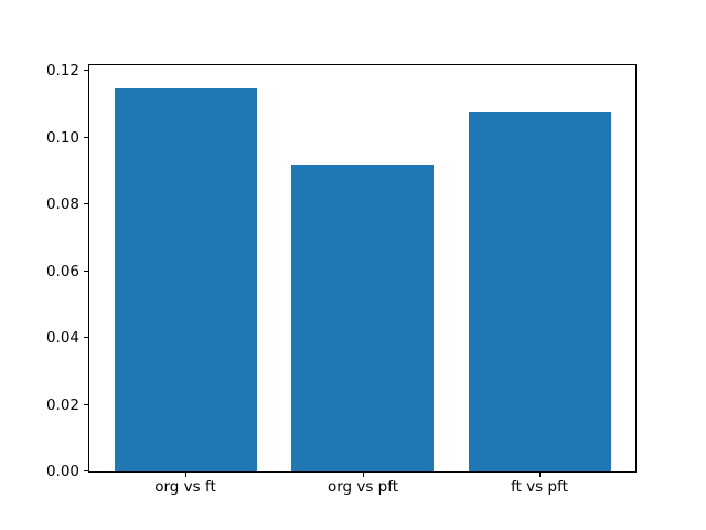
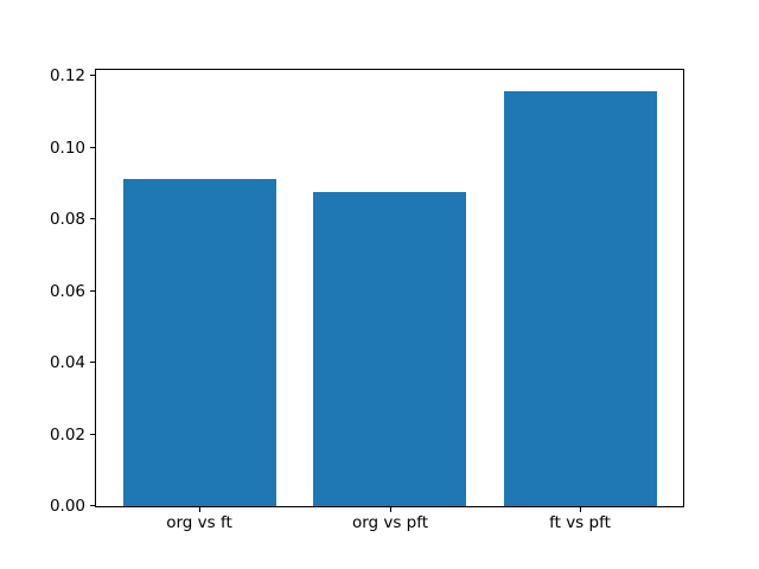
org vs ft: 0.115 -> 0.091
org vs pft: 0.092 -> 0.088
ft vs pft: 0.108 -> 0.116
